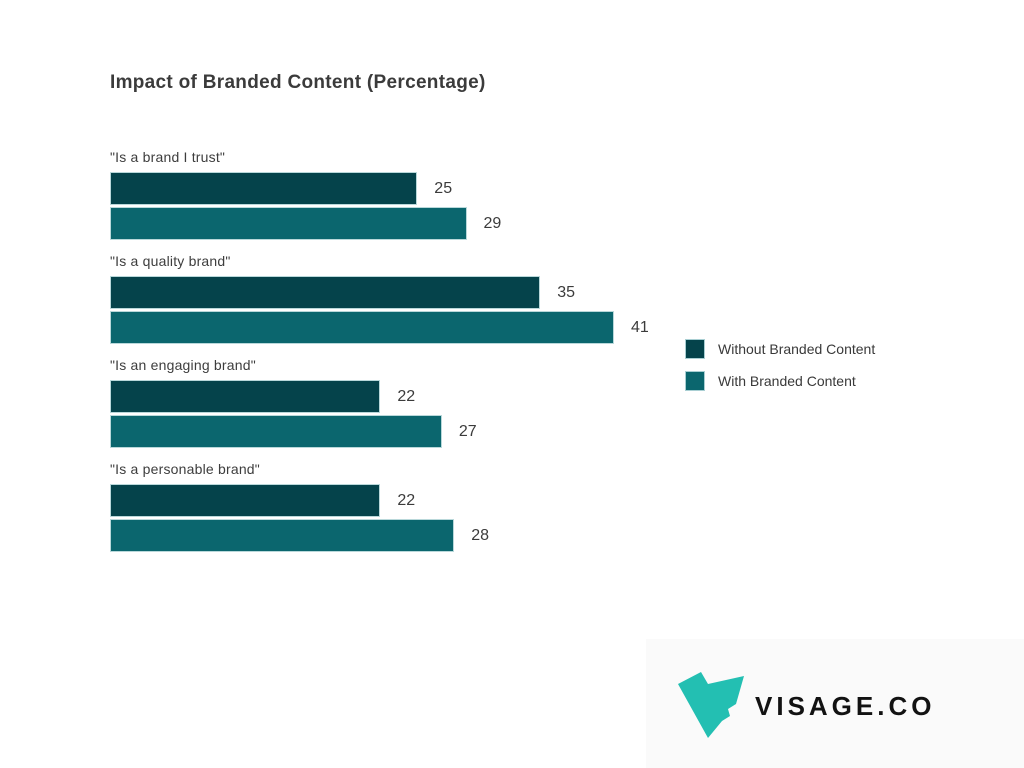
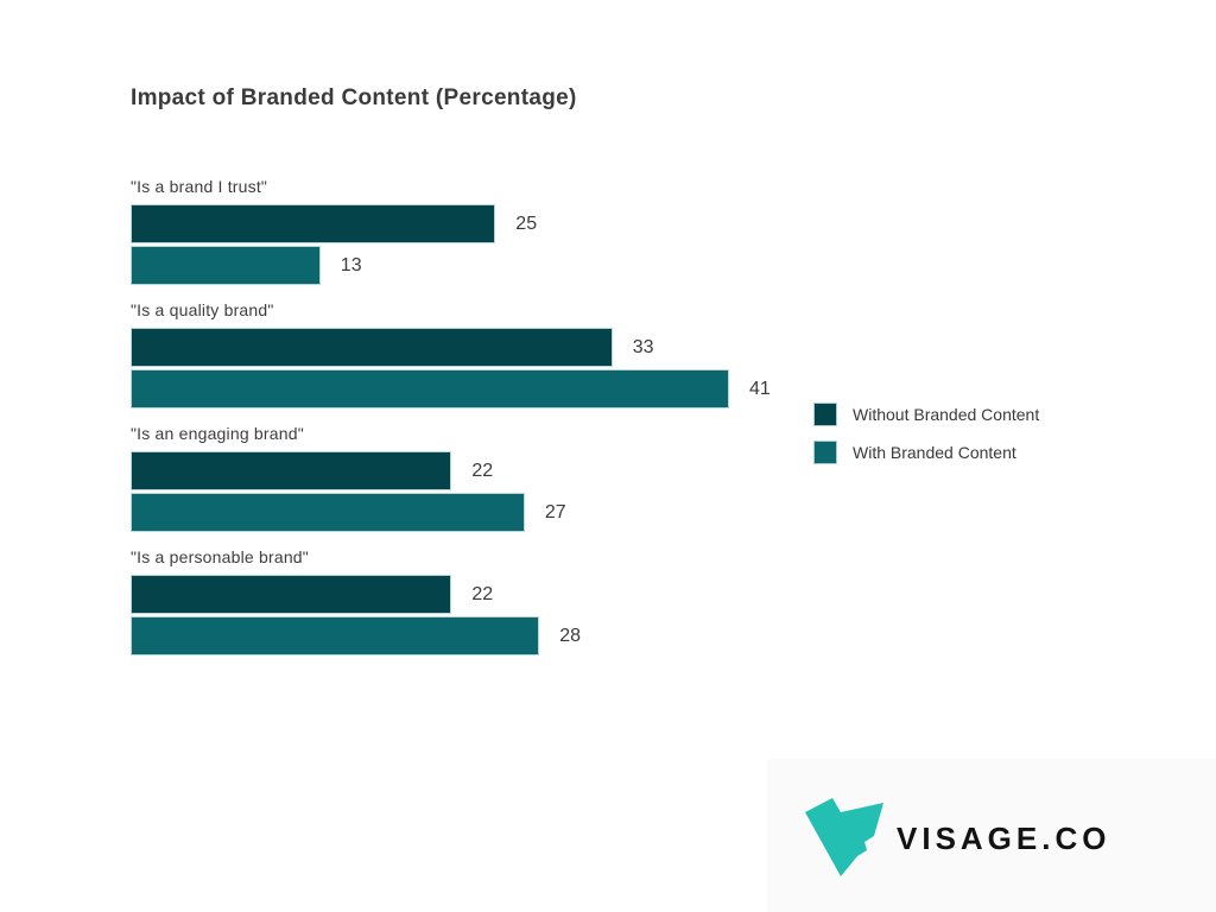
With Branded Content/"Is a brand I trust": 29 -> 13
Without Branded Content/"Is a quality brand": 35 -> 33
